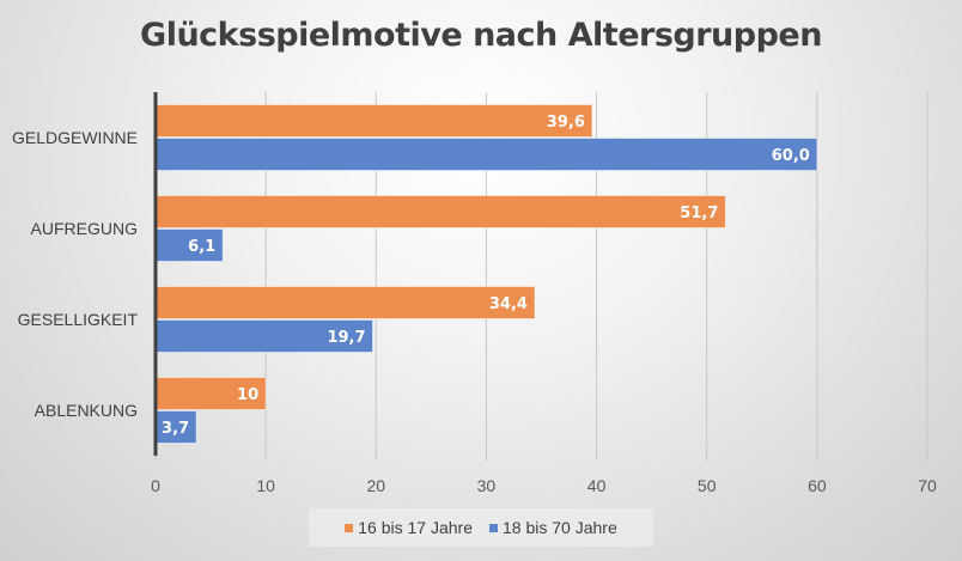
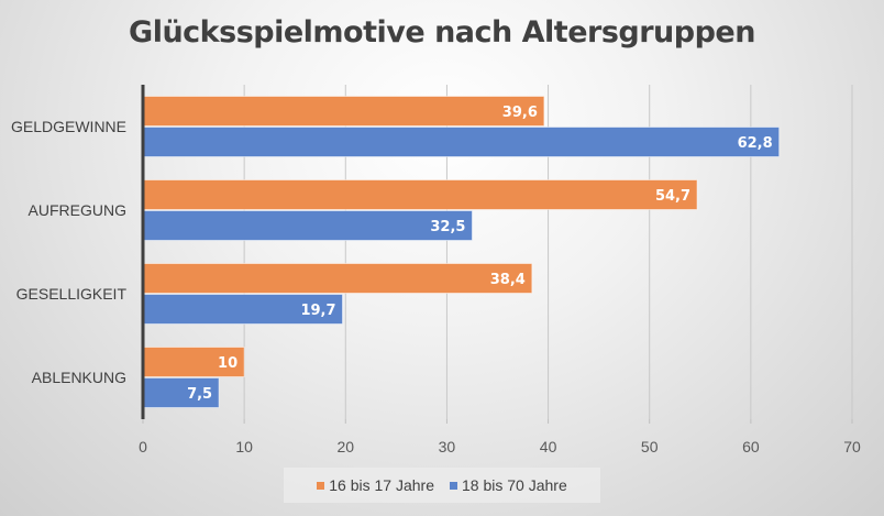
18 bis 70 Jahre/GELDGEWINNE: 60,0 -> 62,8
16 bis 17 Jahre/AUFREGUNG: 51,7 -> 54,7
18 bis 70 Jahre/AUFREGUNG: 6,1 -> 32,5
16 bis 17 Jahre/GESELLIGKEIT: 34,4 -> 38,4
18 bis 70 Jahre/ABLENKUNG: 3,7 -> 7,5
